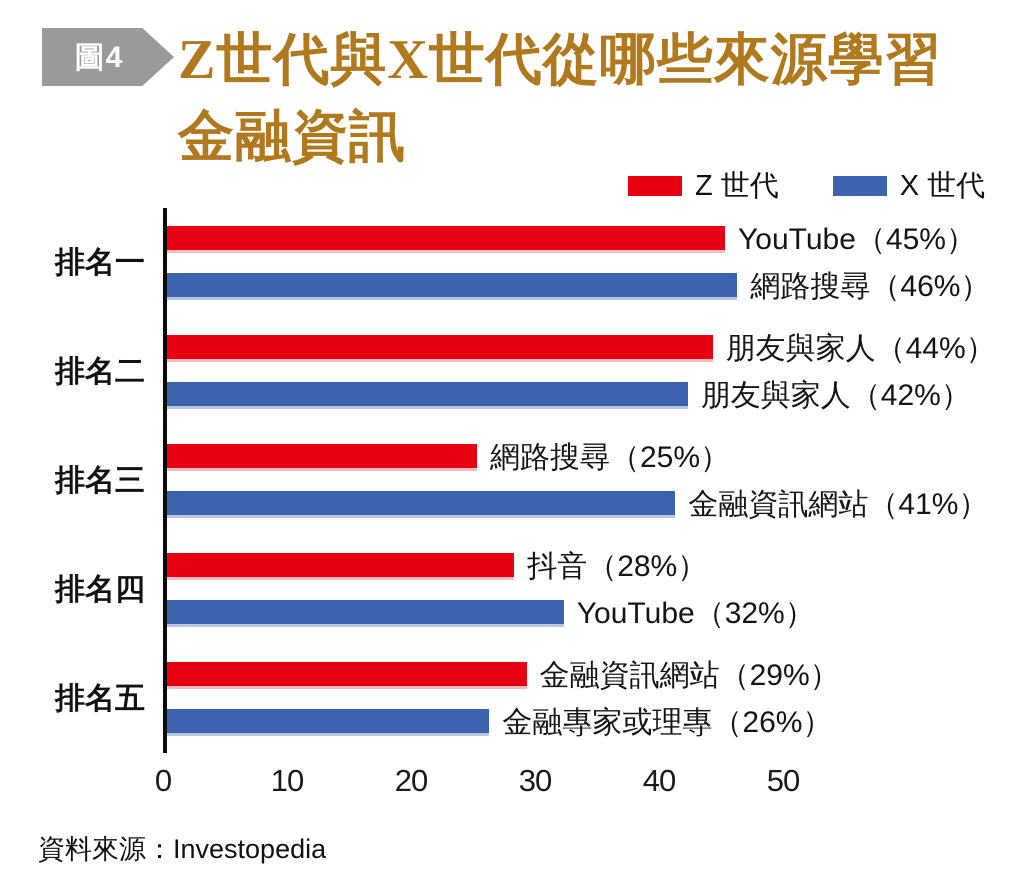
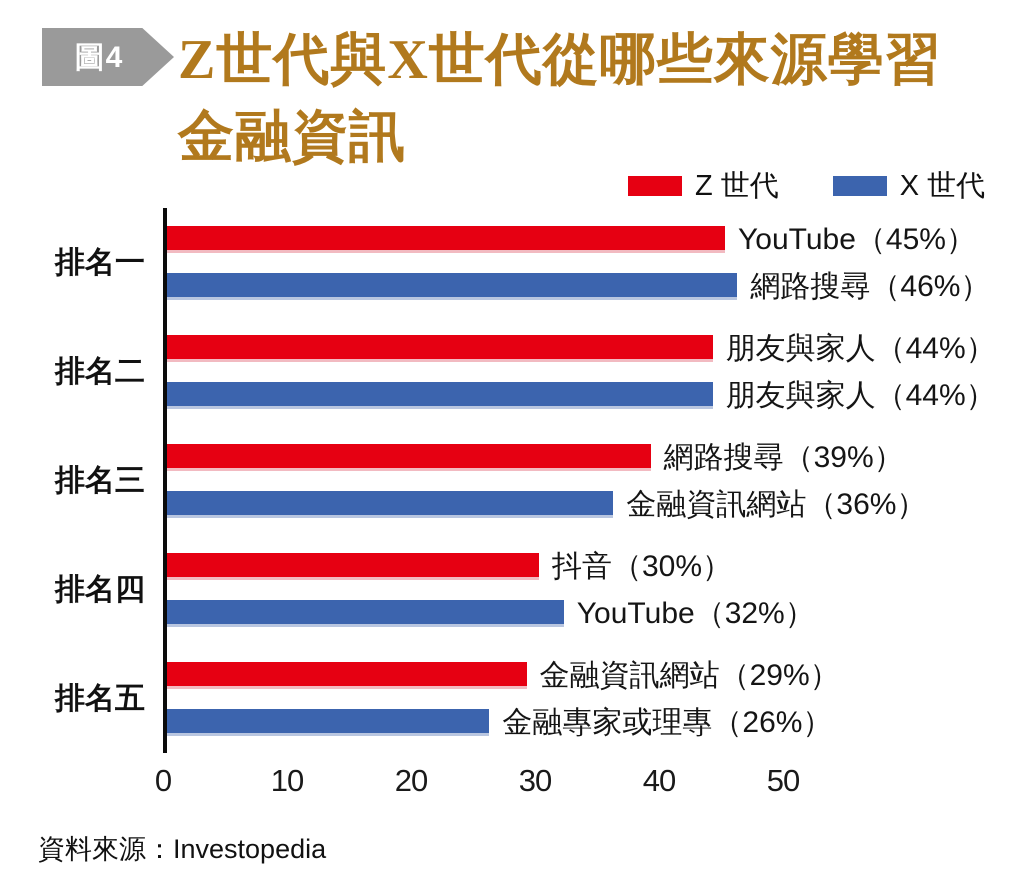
X 世代/排名二: 42 -> 44
Z 世代/排名三: 25 -> 39
X 世代/排名三: 41 -> 36
Z 世代/排名四: 28 -> 30
